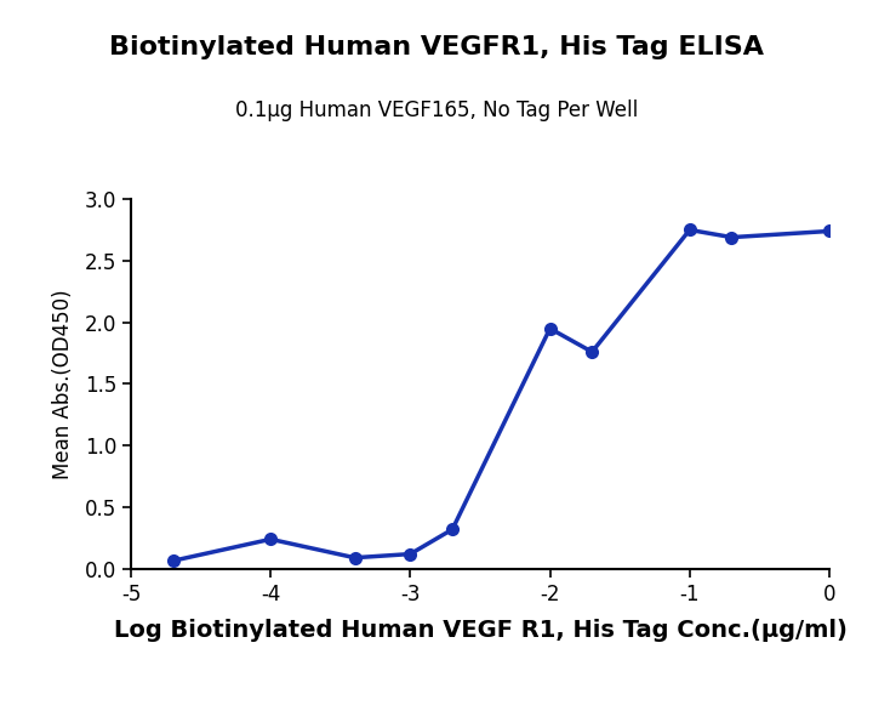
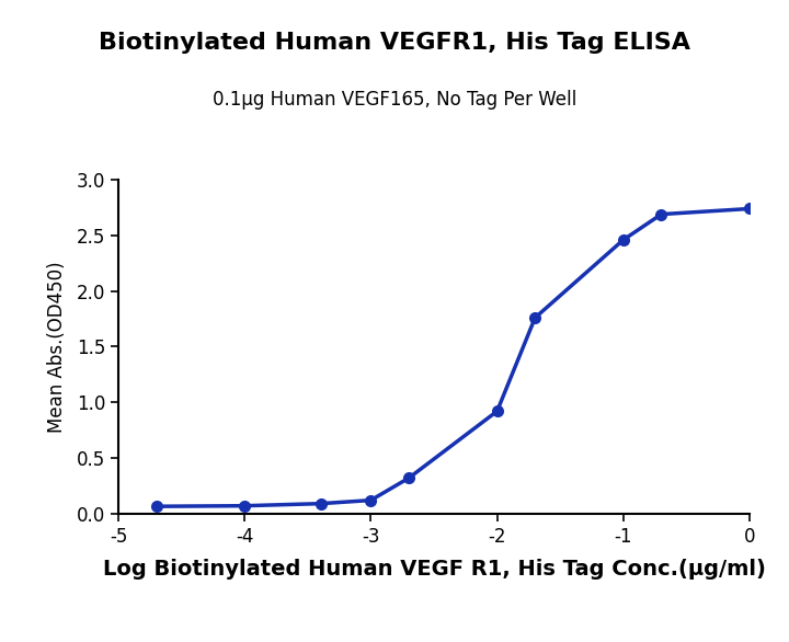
-4: 0.24 -> 0.07
-2: 1.95 -> 0.92
-1: 2.75 -> 2.46
